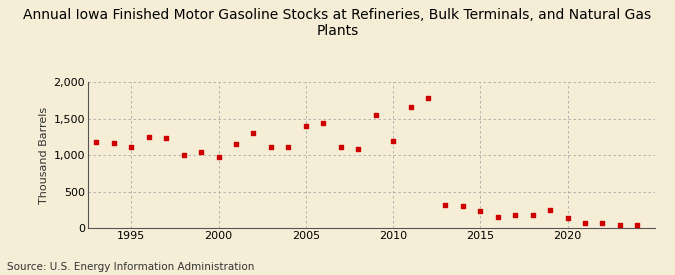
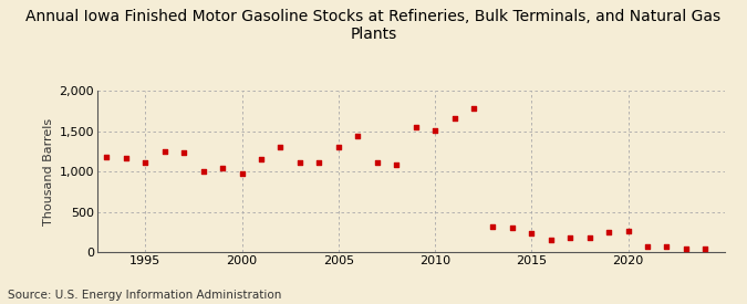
2005: 1,400 -> 1,300
2010: 1,200 -> 1,520
2020: 140 -> 260
